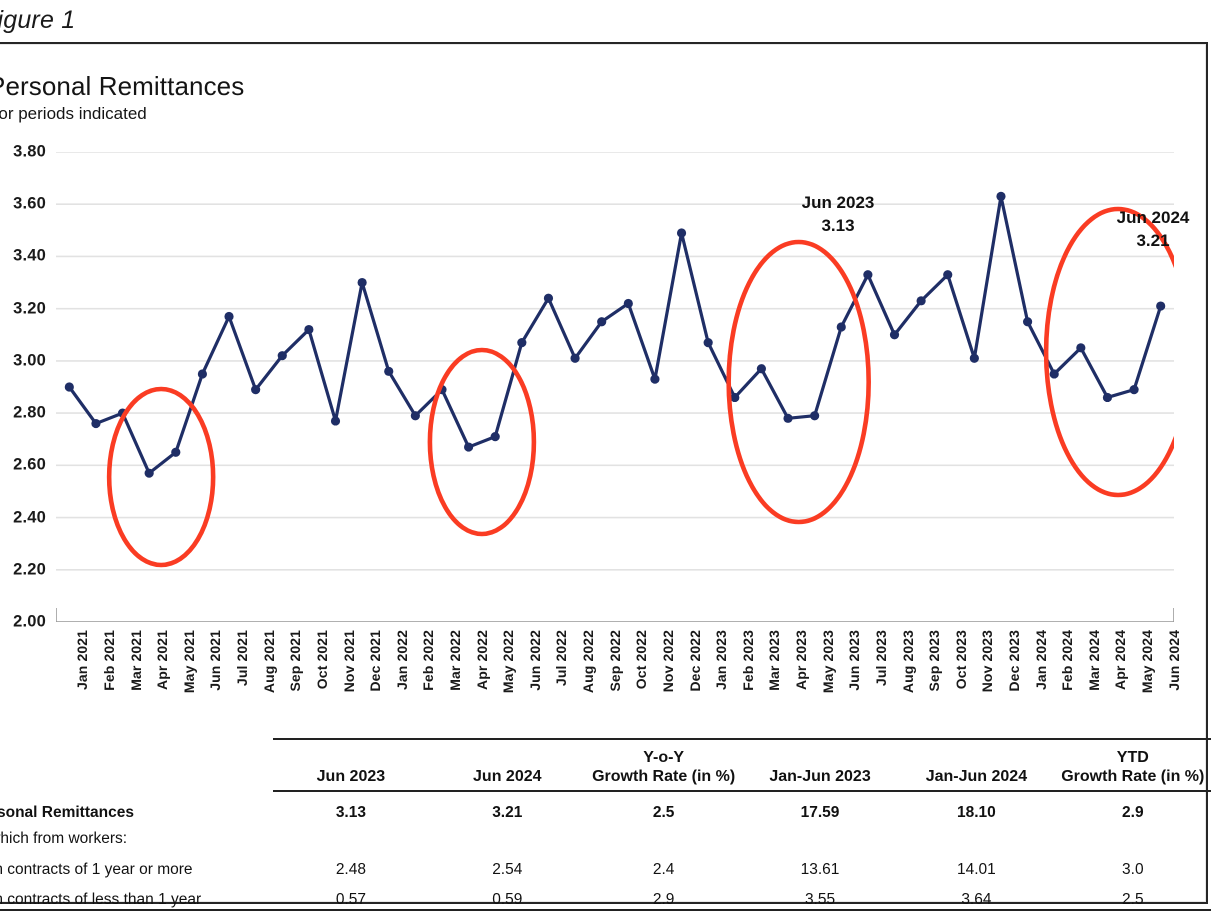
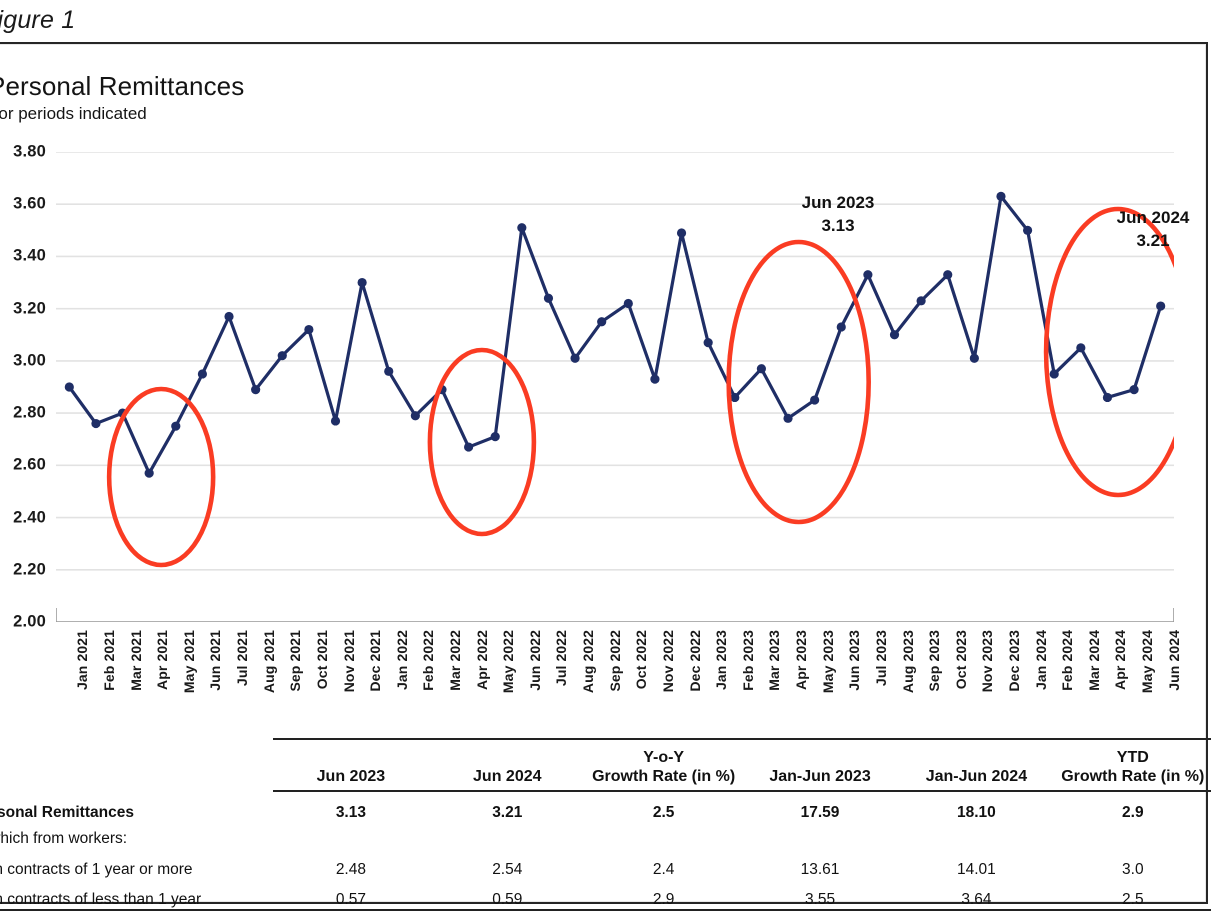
May 2021: 2.65 -> 2.75
Jun 2022: 3.07 -> 3.51
May 2023: 2.79 -> 2.85
Jan 2024: 3.15 -> 3.50
